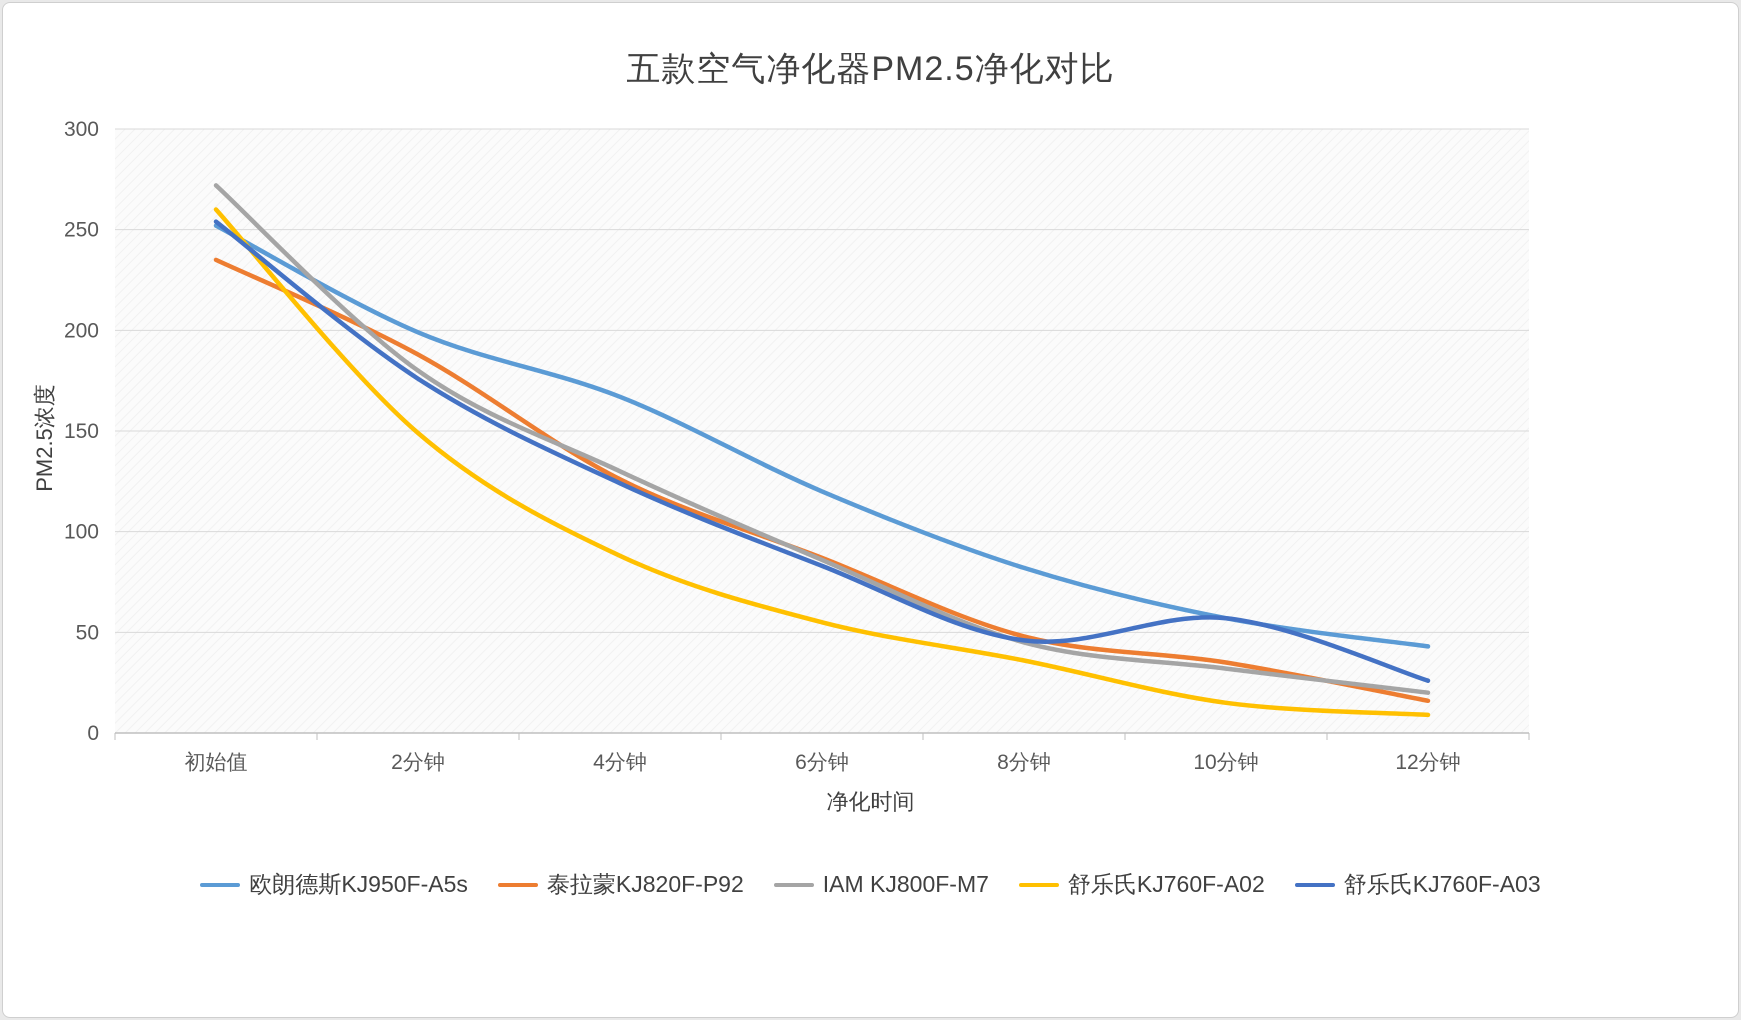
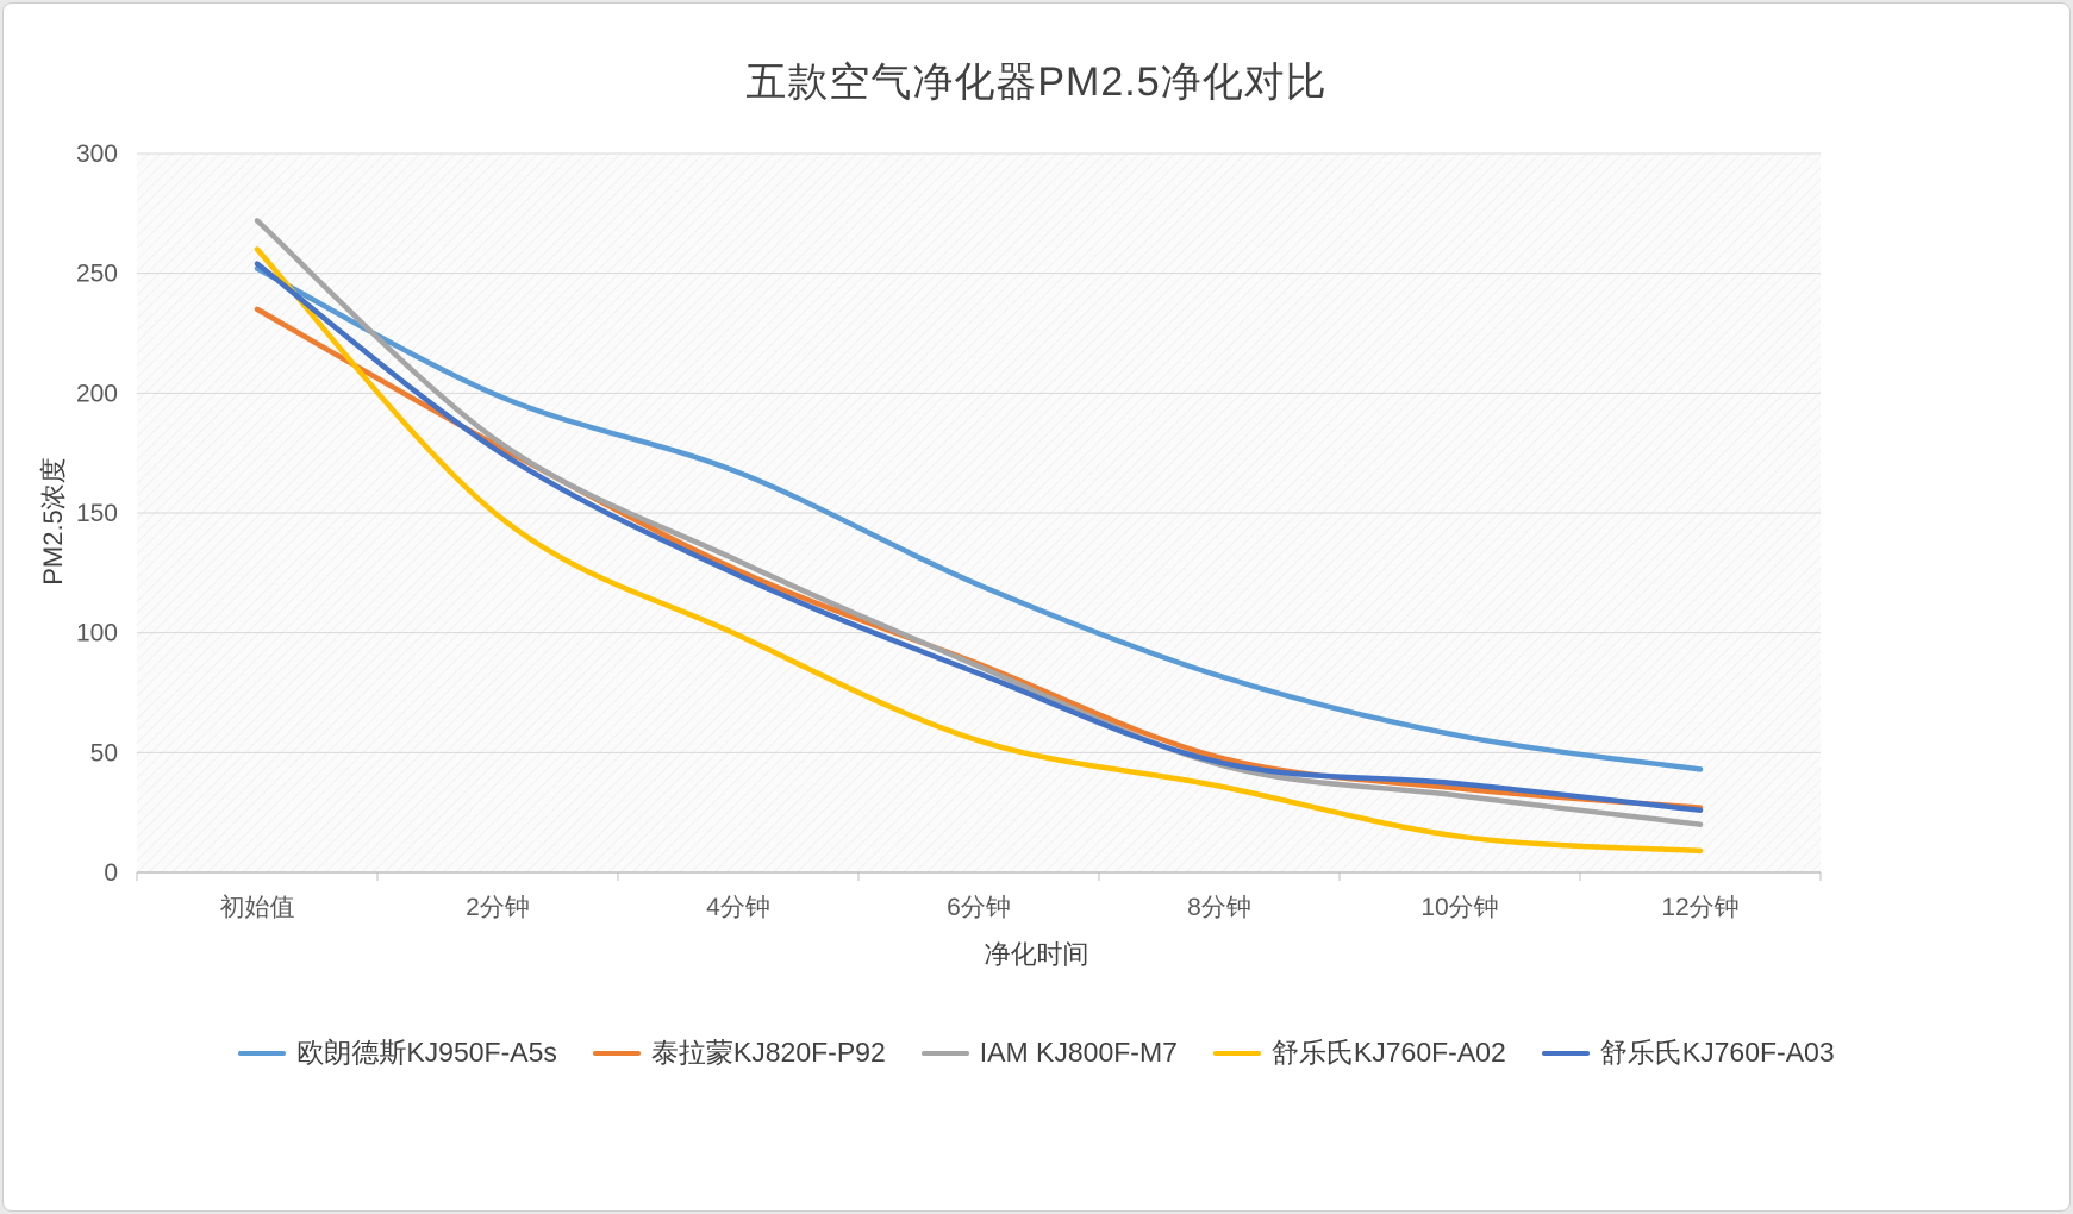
泰拉蒙KJ820F-P92/2分钟: 188 -> 178
舒乐氏KJ760F-A02/4分钟: 88 -> 99
舒乐氏KJ760F-A03/10分钟: 57 -> 37
泰拉蒙KJ820F-P92/12分钟: 16 -> 27
